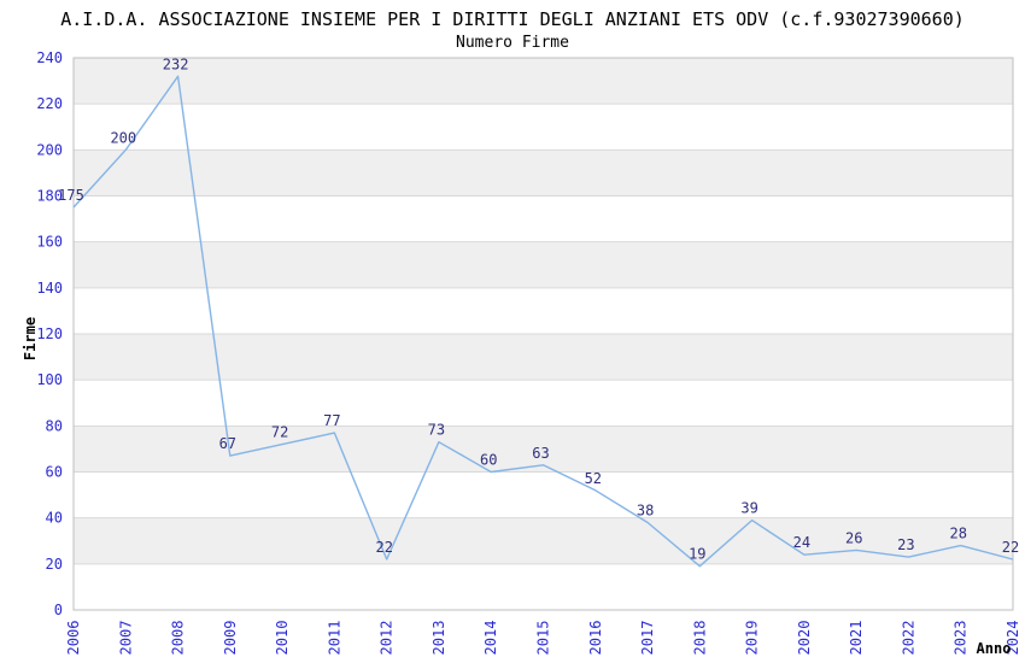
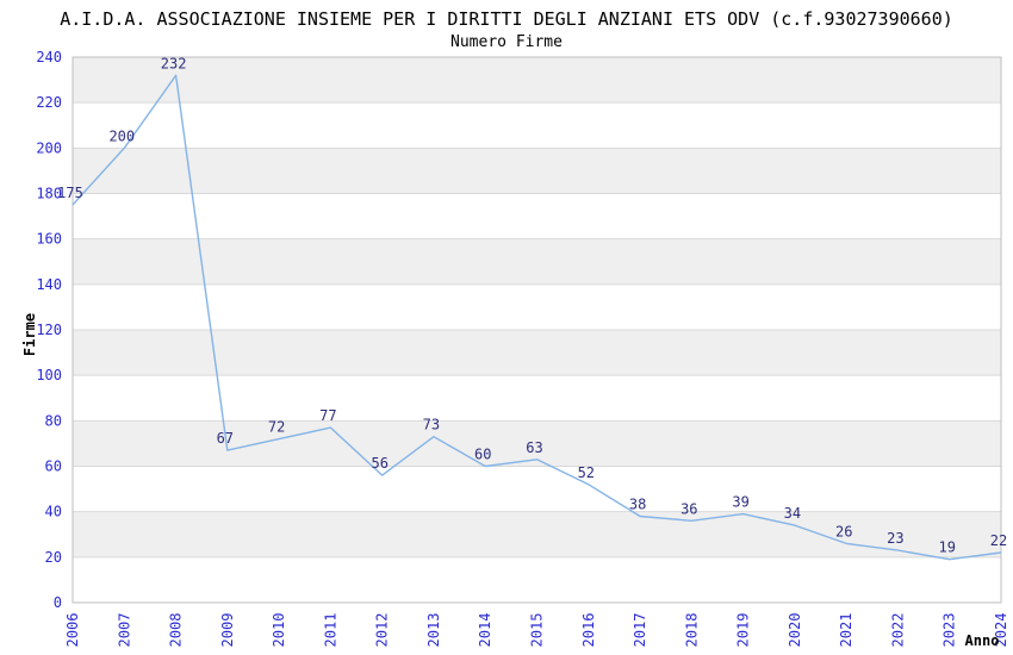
2012: 22 -> 56
2018: 19 -> 36
2020: 24 -> 34
2023: 28 -> 19
